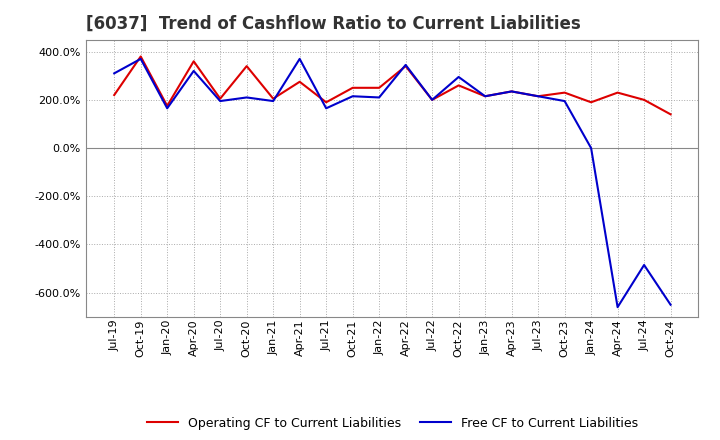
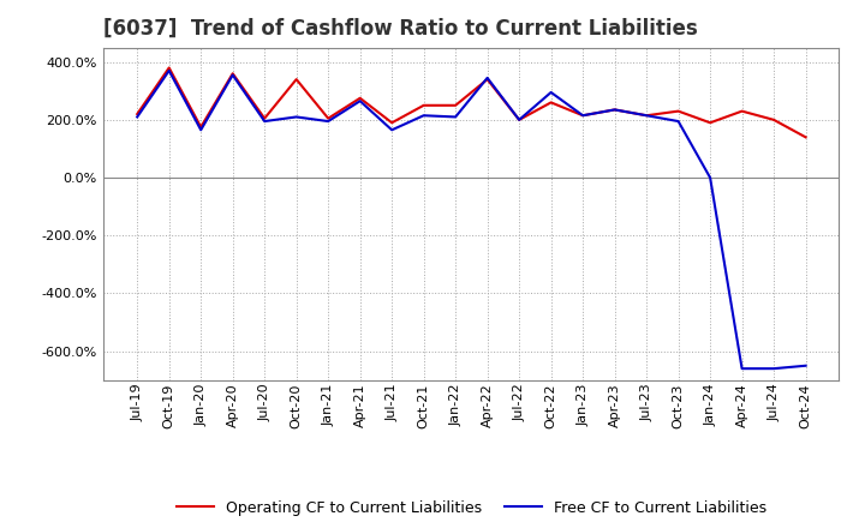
Free CF to Current Liabilities/Jul-19: 310% -> 210%
Free CF to Current Liabilities/Apr-20: 320% -> 355%
Free CF to Current Liabilities/Apr-21: 370% -> 265%
Free CF to Current Liabilities/Jul-24: -485% -> -660%
